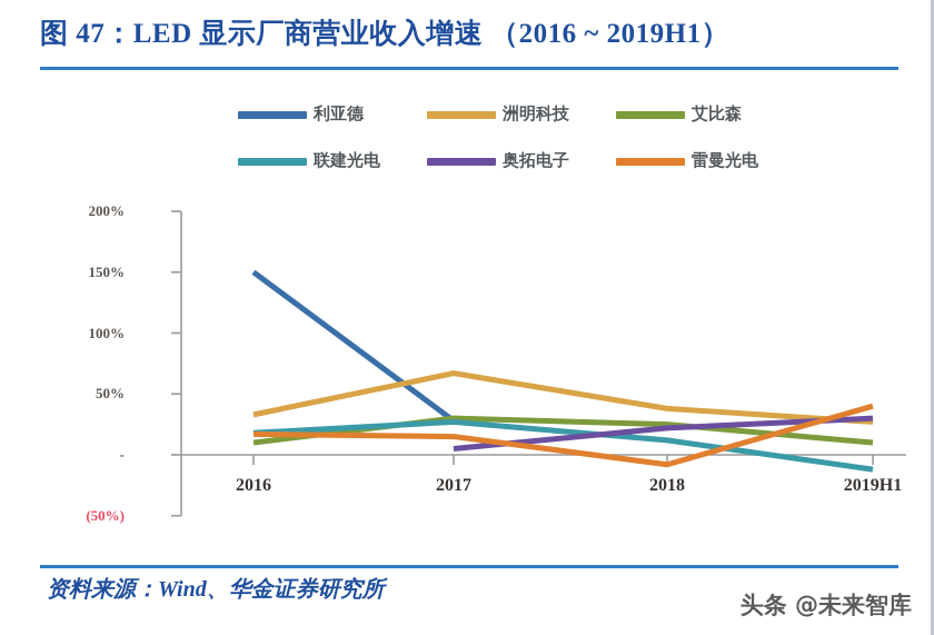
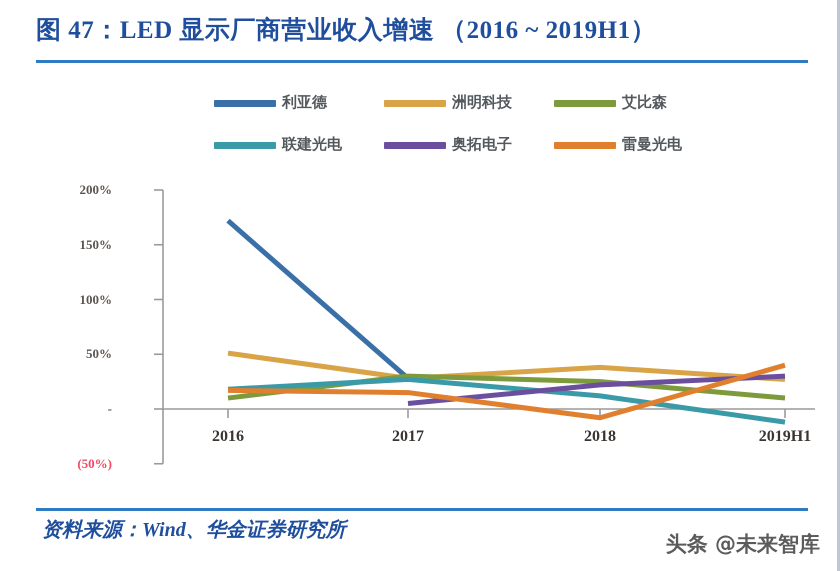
利亚德/2016: 150% -> 172%
洲明科技/2016: 33% -> 51%
洲明科技/2017: 67% -> 28%
